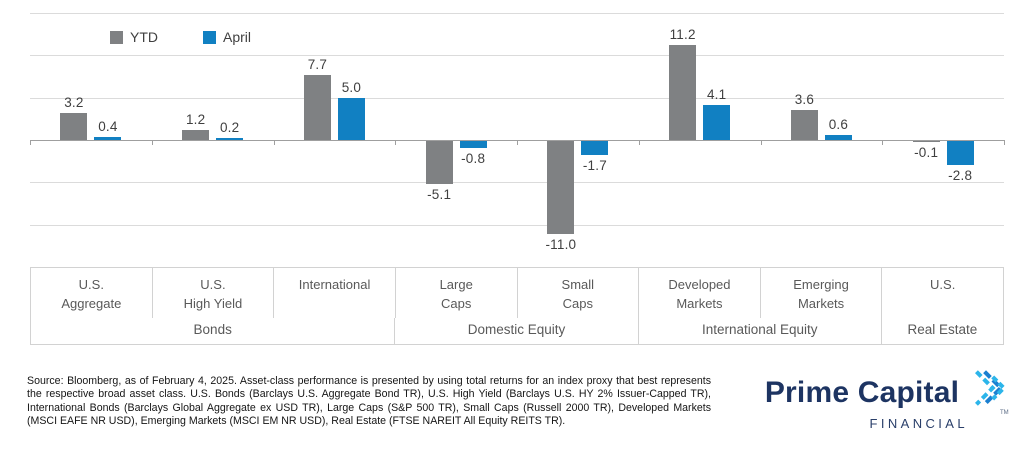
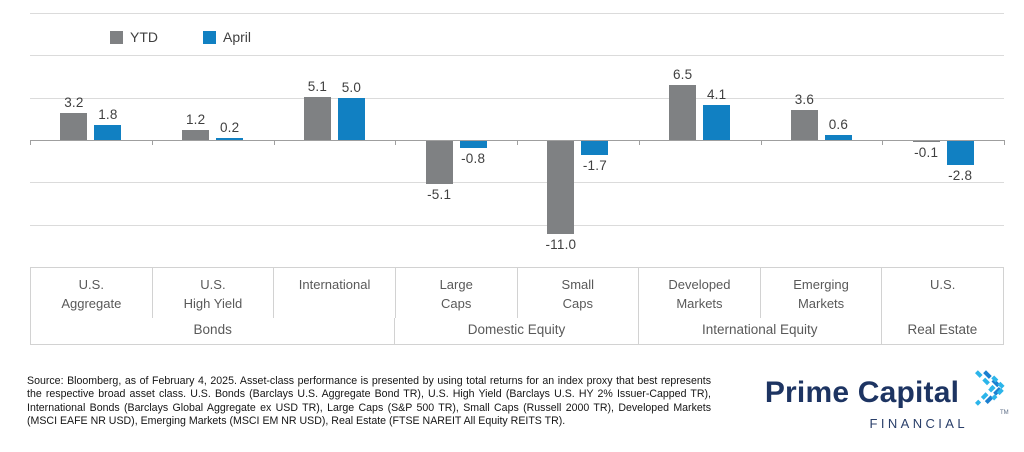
April/U.S. Aggregate: 0.4 -> 1.8
YTD/International: 7.7 -> 5.1
YTD/Developed Markets: 11.2 -> 6.5
